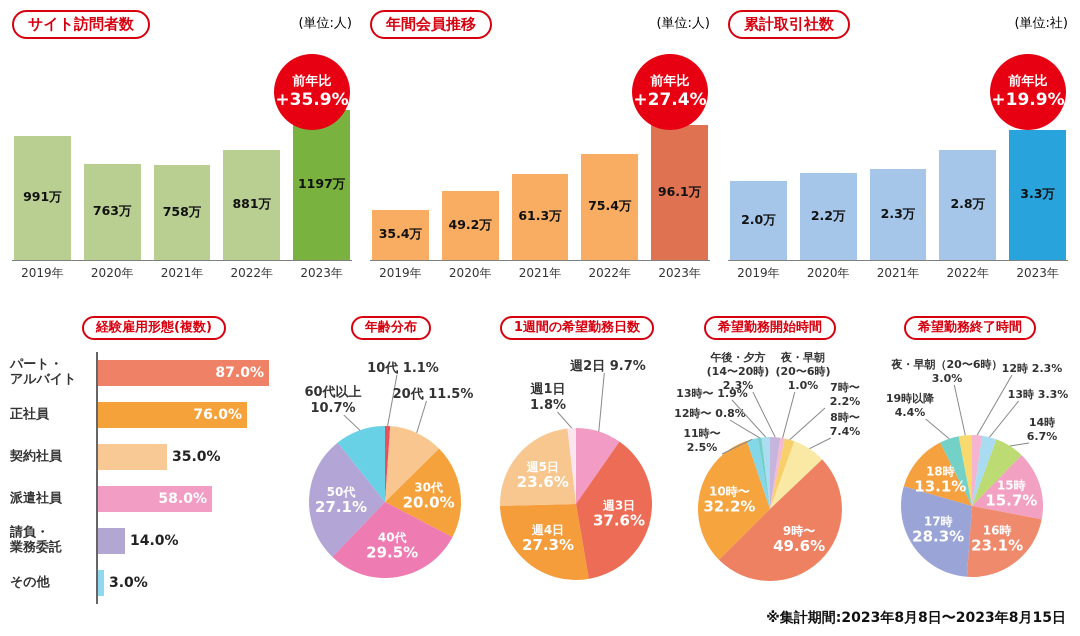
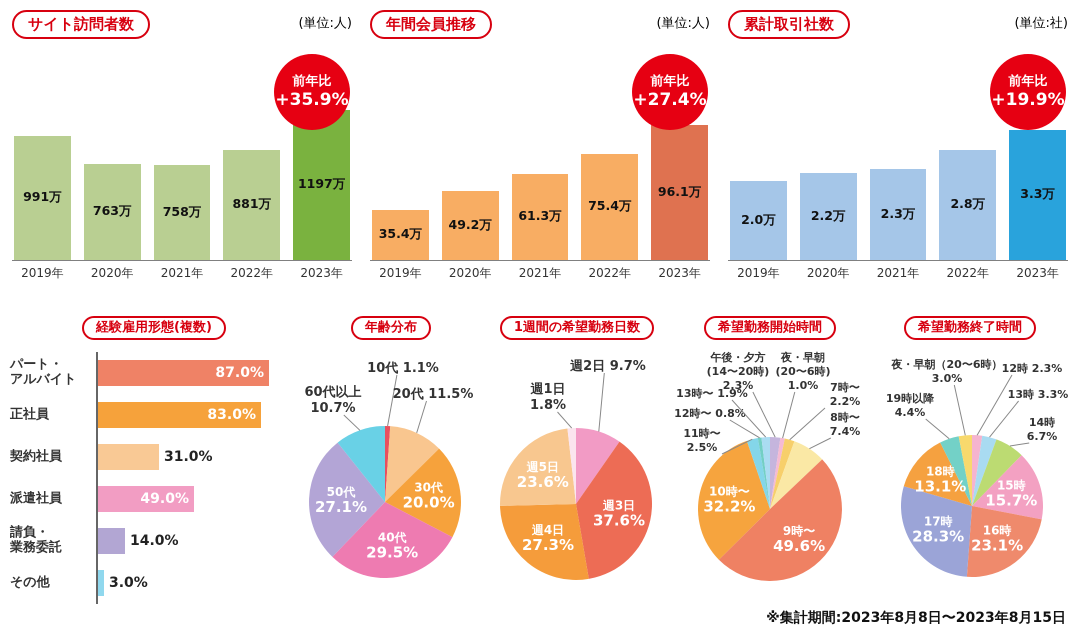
経験雇用形態(複数)/正社員: 76.0% -> 83.0%
経験雇用形態(複数)/契約社員: 35.0% -> 31.0%
経験雇用形態(複数)/派遣社員: 58.0% -> 49.0%
